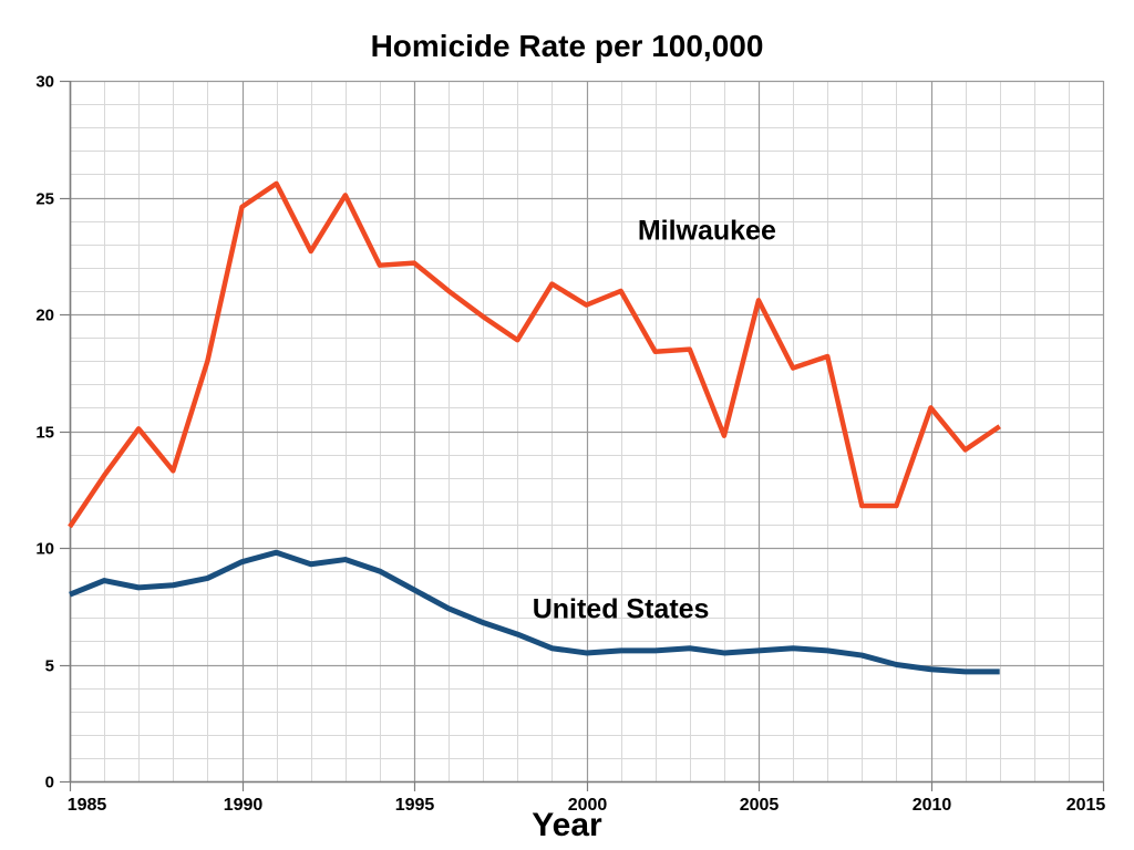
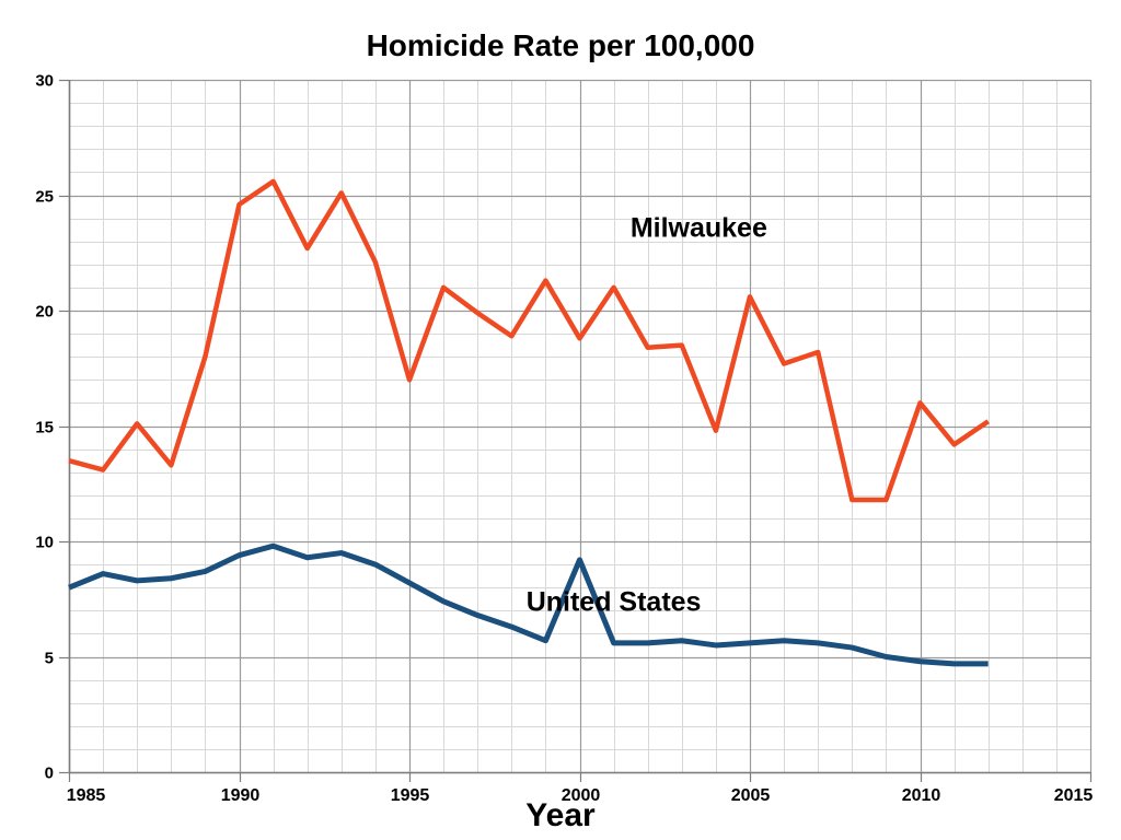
Milwaukee/1985: 10.9 -> 13.5
Milwaukee/1995: 22.2 -> 17.0
Milwaukee/2000: 20.4 -> 18.8
United States/2000: 5.5 -> 9.2
